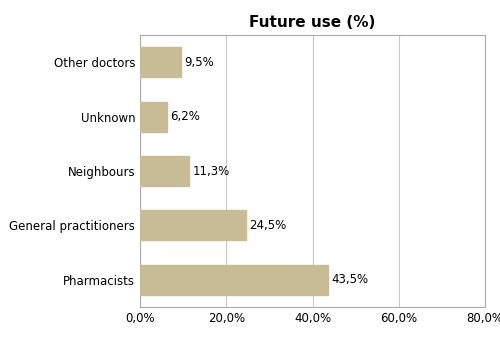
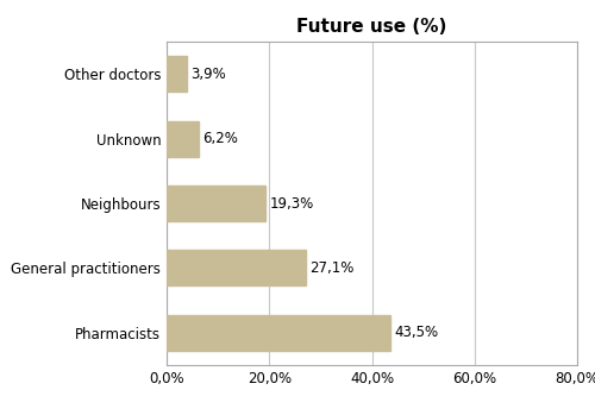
Other doctors: 9,5% -> 3,9%
Neighbours: 11,3% -> 19,3%
General practitioners: 24,5% -> 27,1%
